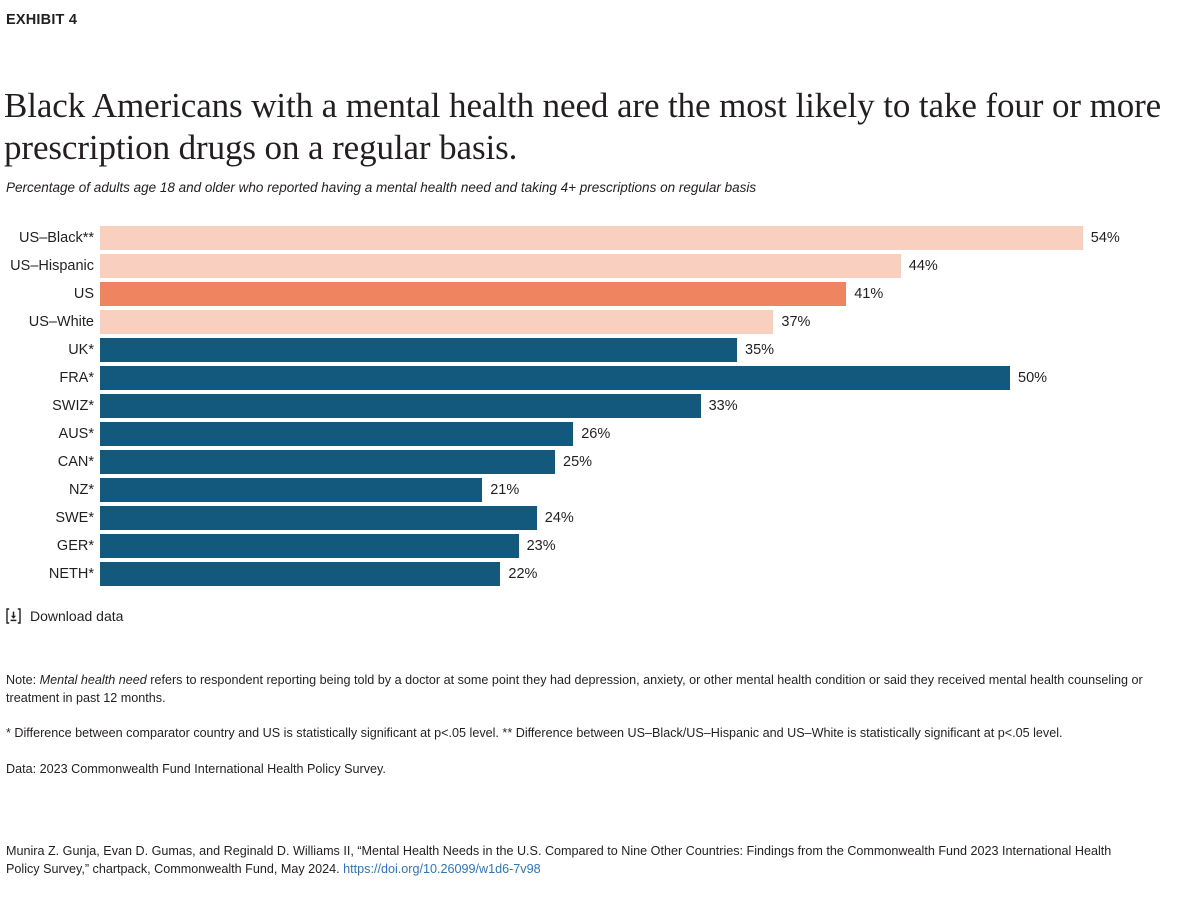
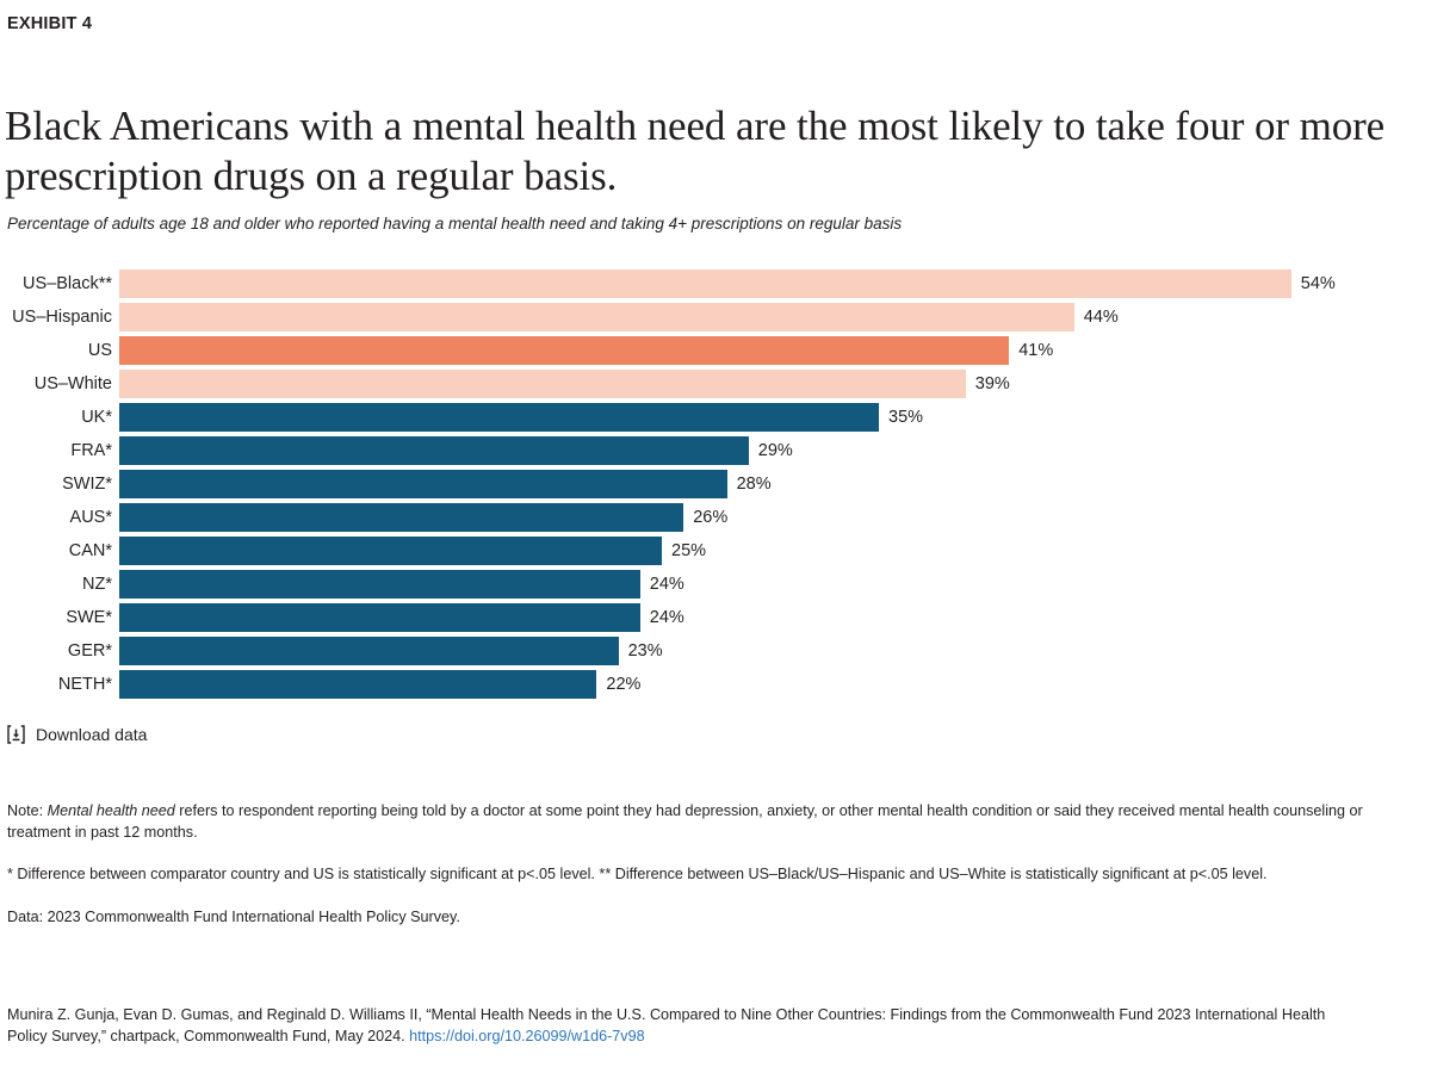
US–White: 37% -> 39%
FRA*: 50% -> 29%
SWIZ*: 33% -> 28%
NZ*: 21% -> 24%
